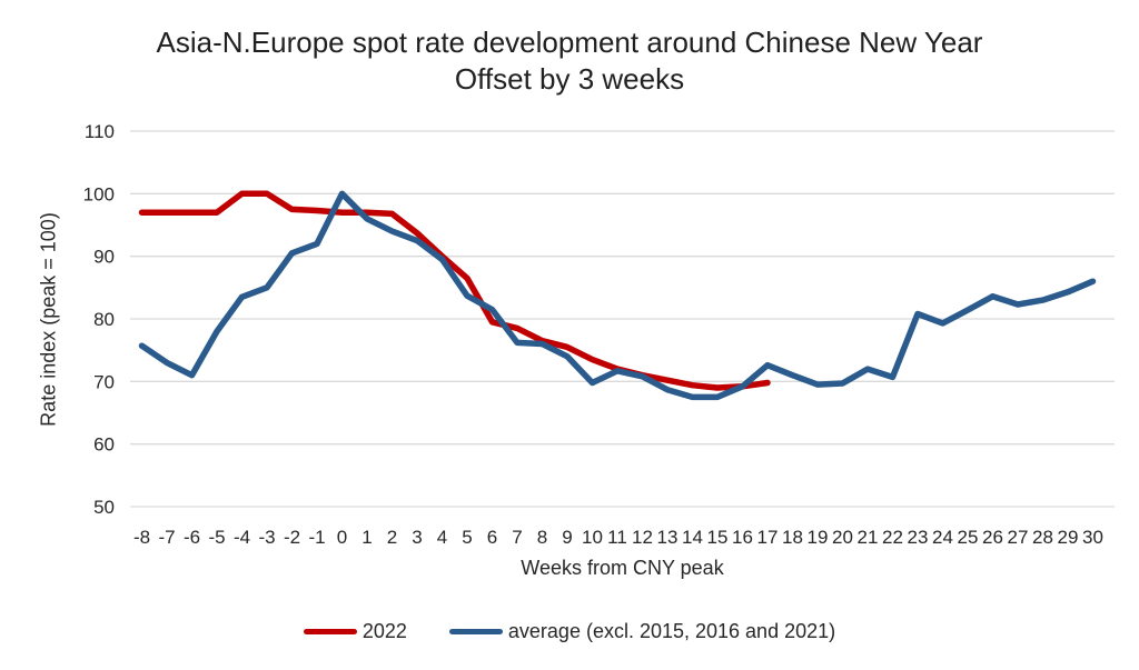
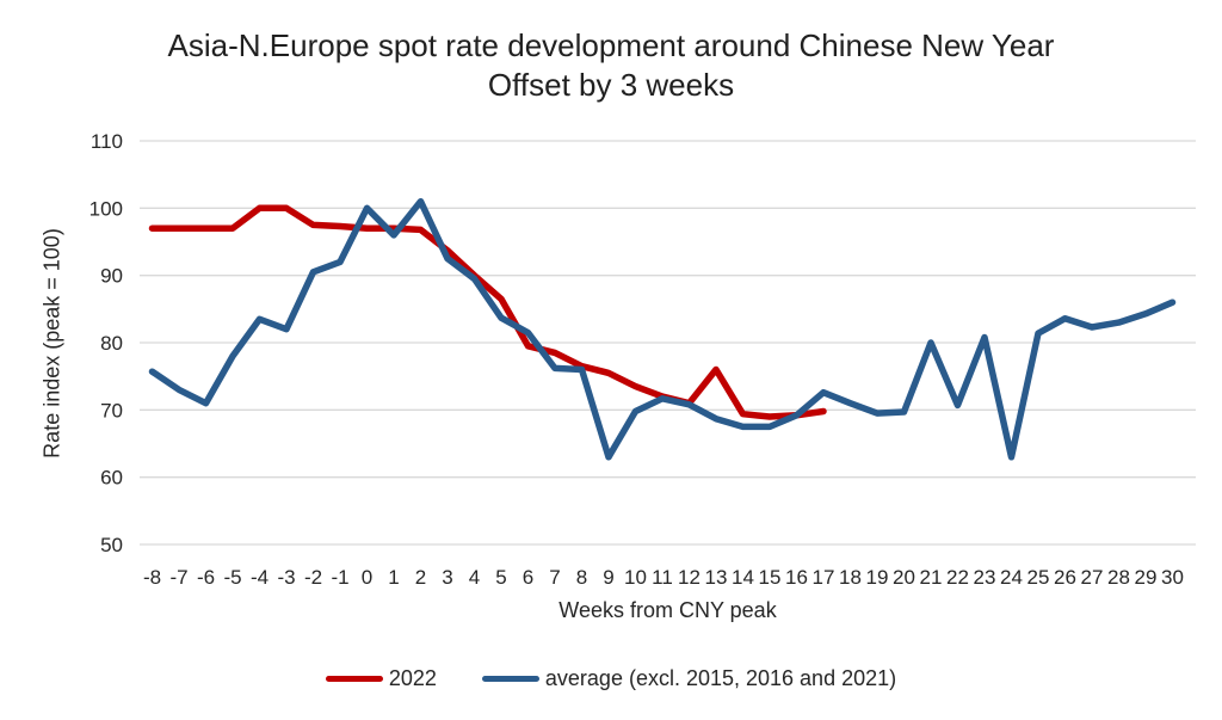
average (excl. 2015, 2016 and 2021)/-3: 85 -> 82
average (excl. 2015, 2016 and 2021)/2: 94 -> 101
average (excl. 2015, 2016 and 2021)/9: 74 -> 63
2022/13: 70 -> 76
average (excl. 2015, 2016 and 2021)/21: 72 -> 80
average (excl. 2015, 2016 and 2021)/24: 79 -> 63
